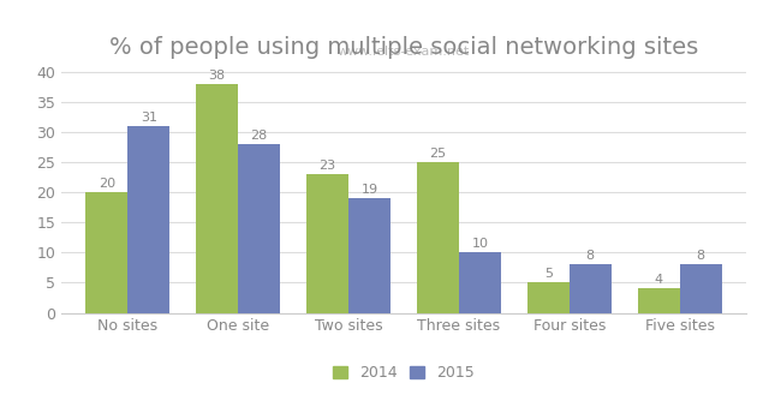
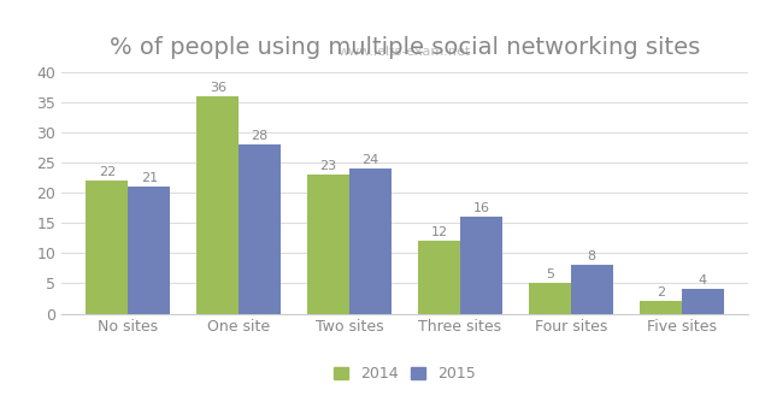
2014/No sites: 20 -> 22
2015/No sites: 31 -> 21
2014/One site: 38 -> 36
2015/Two sites: 19 -> 24
2014/Three sites: 25 -> 12
2015/Three sites: 10 -> 16
2014/Five sites: 4 -> 2
2015/Five sites: 8 -> 4
